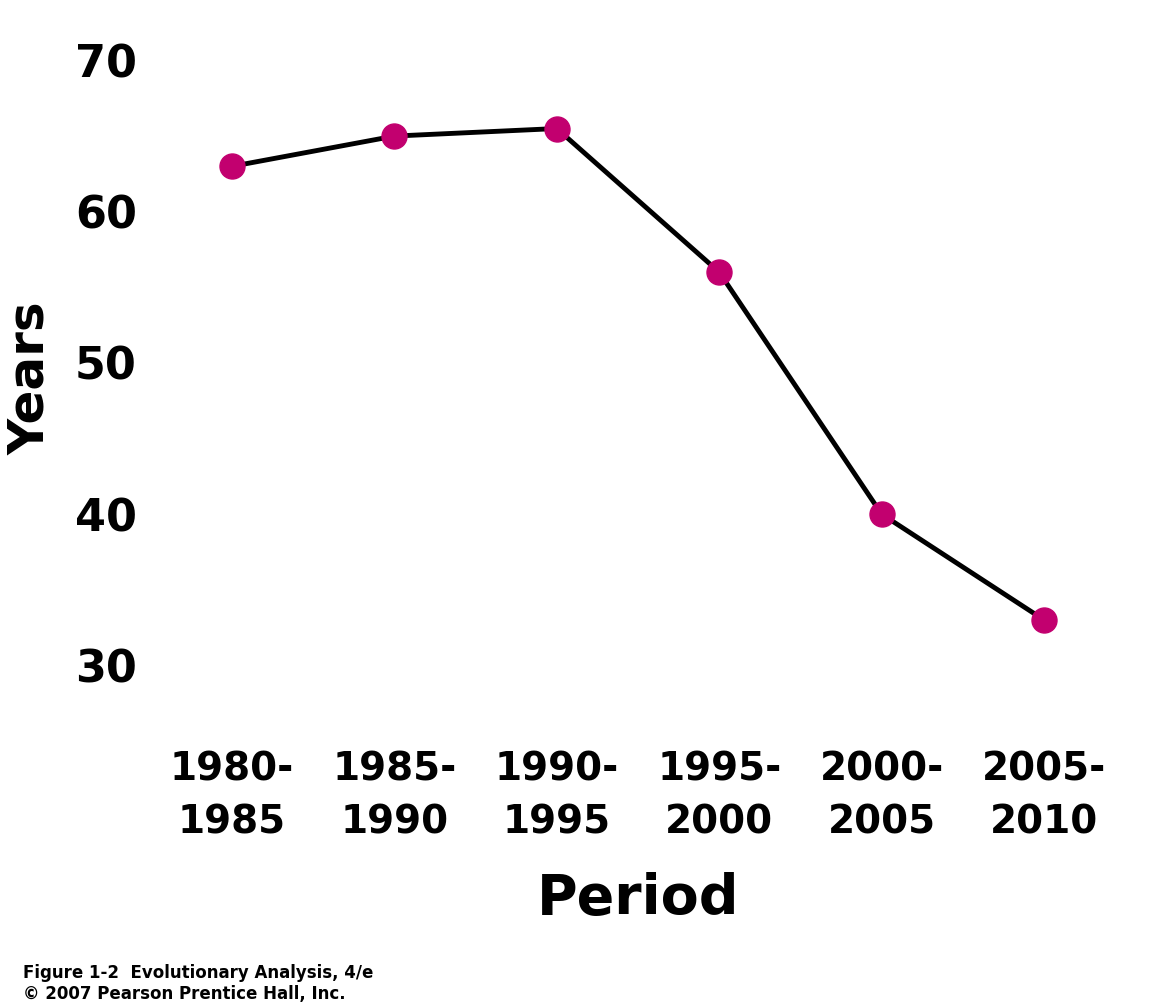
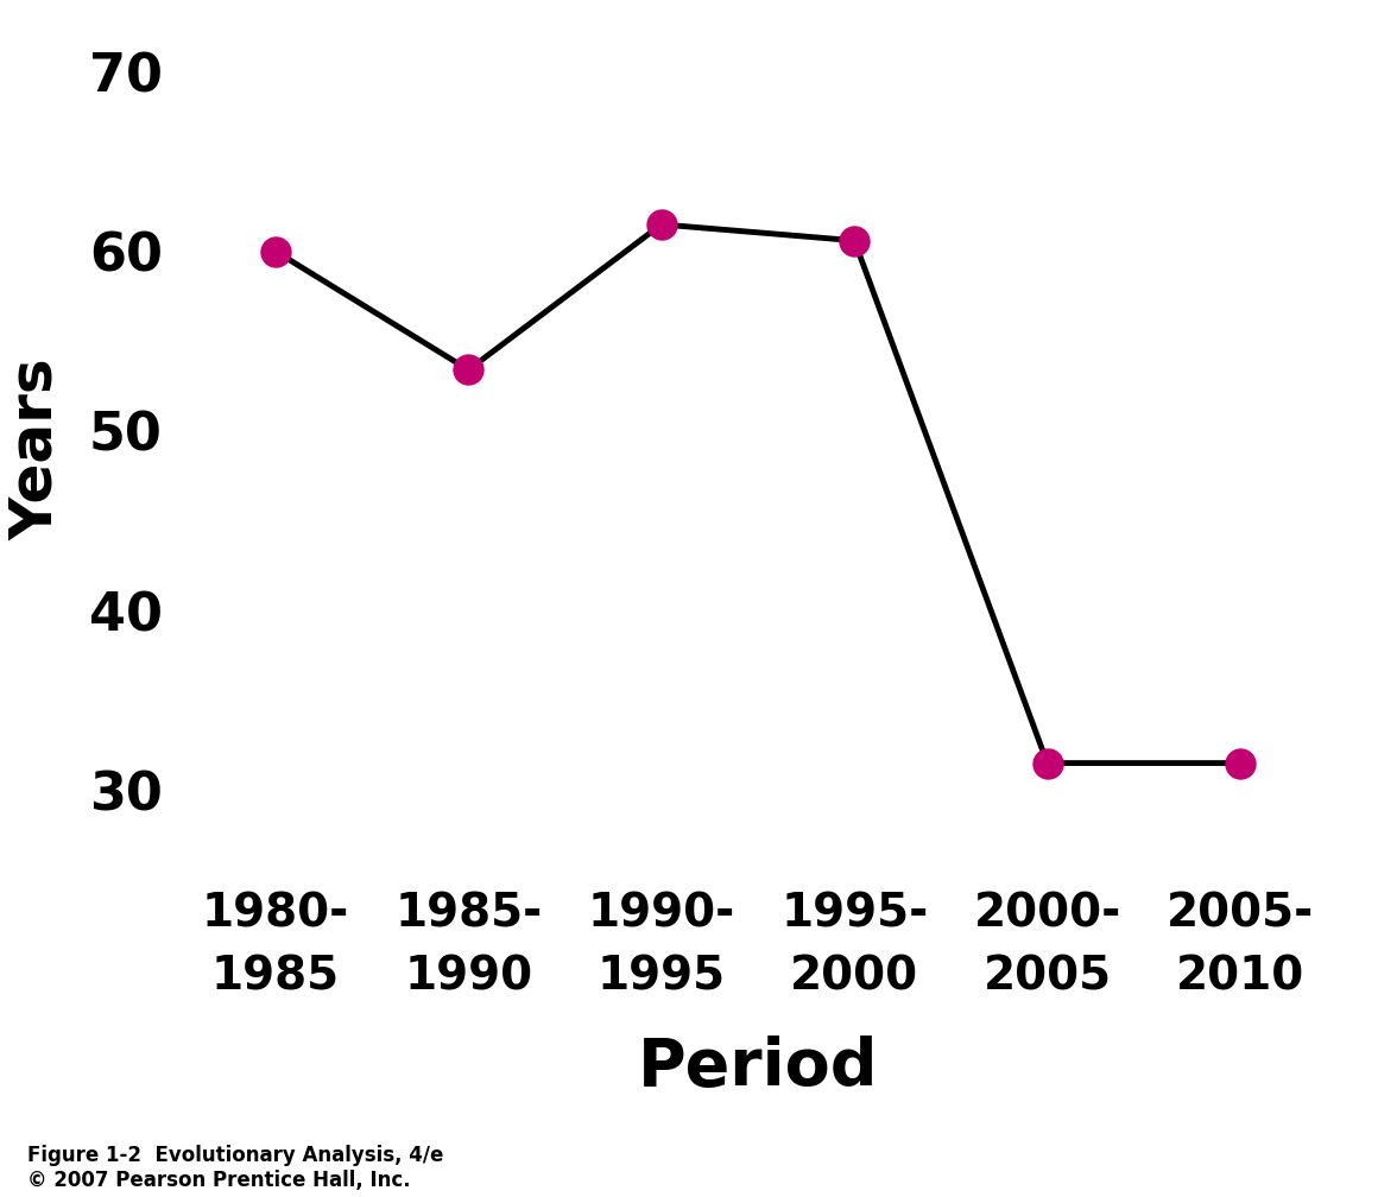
1980- 1985: 63.0 -> 60.0
1985- 1990: 65.0 -> 53.4
1990- 1995: 65.5 -> 61.5
1995- 2000: 56.0 -> 60.6
2000- 2005: 40.0 -> 31.5
2005- 2010: 33.0 -> 31.5
